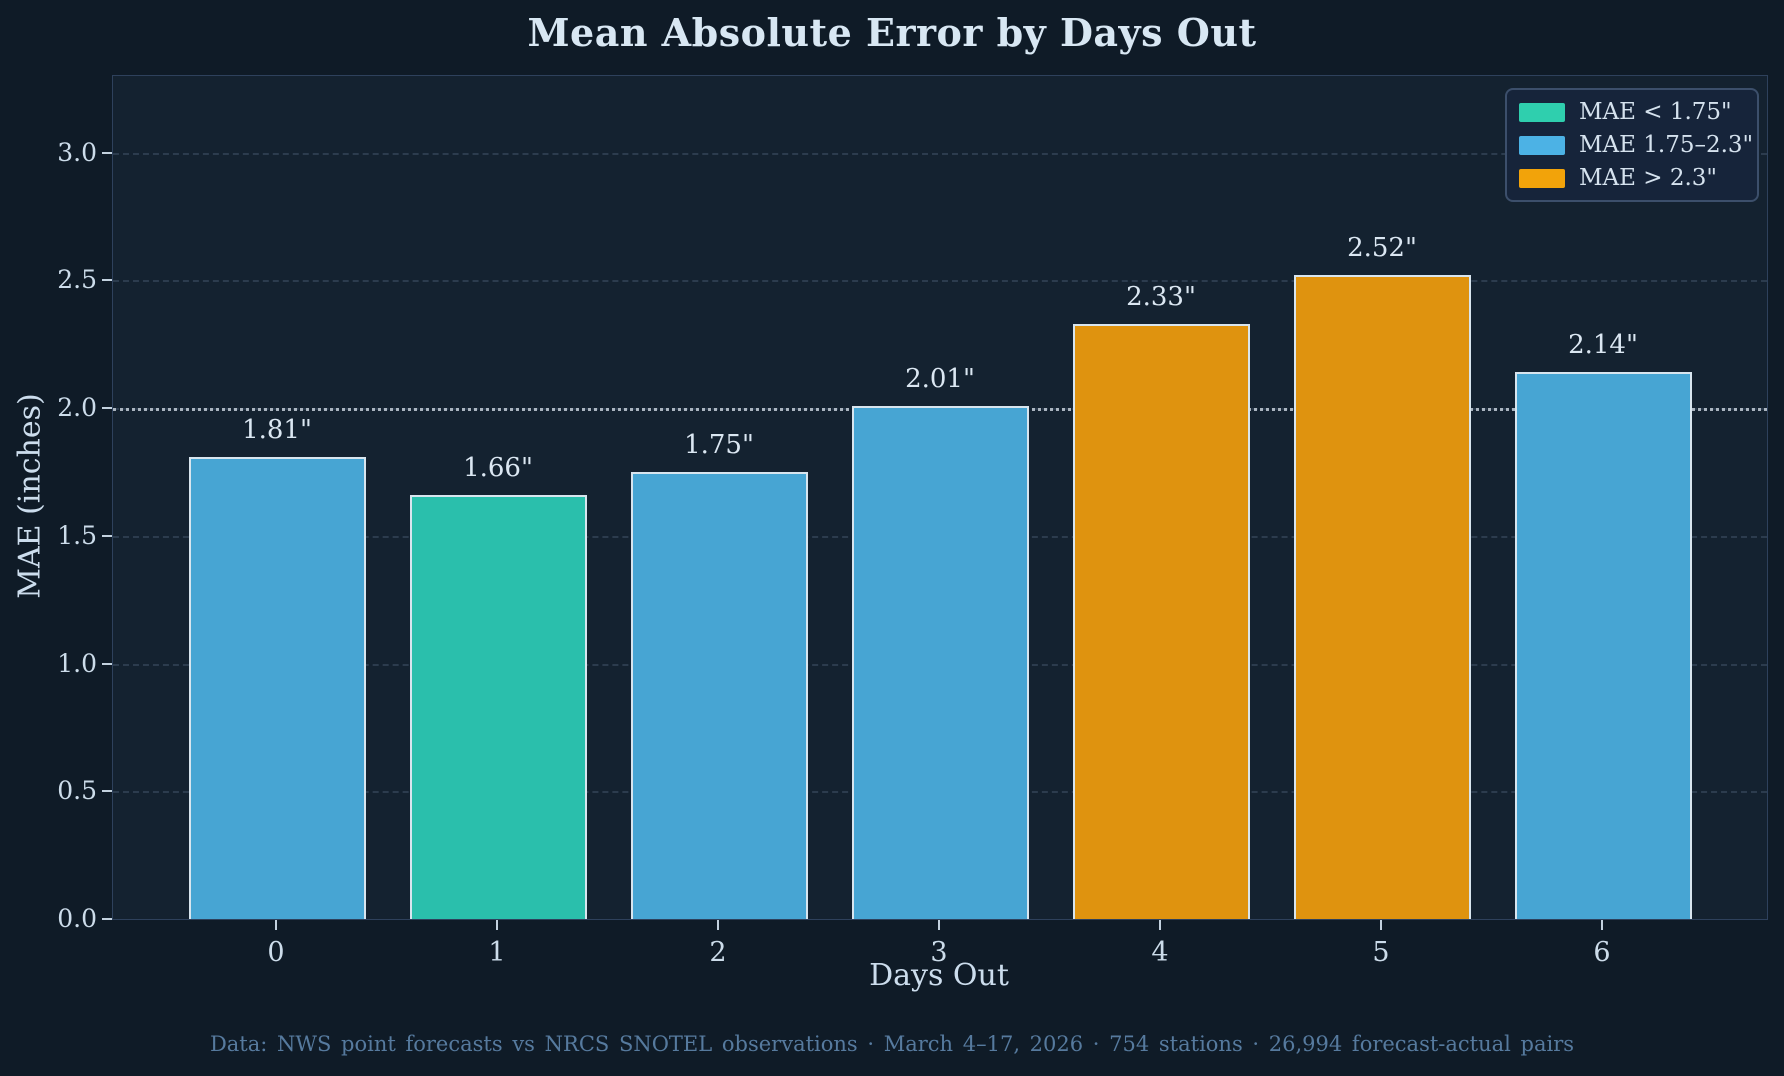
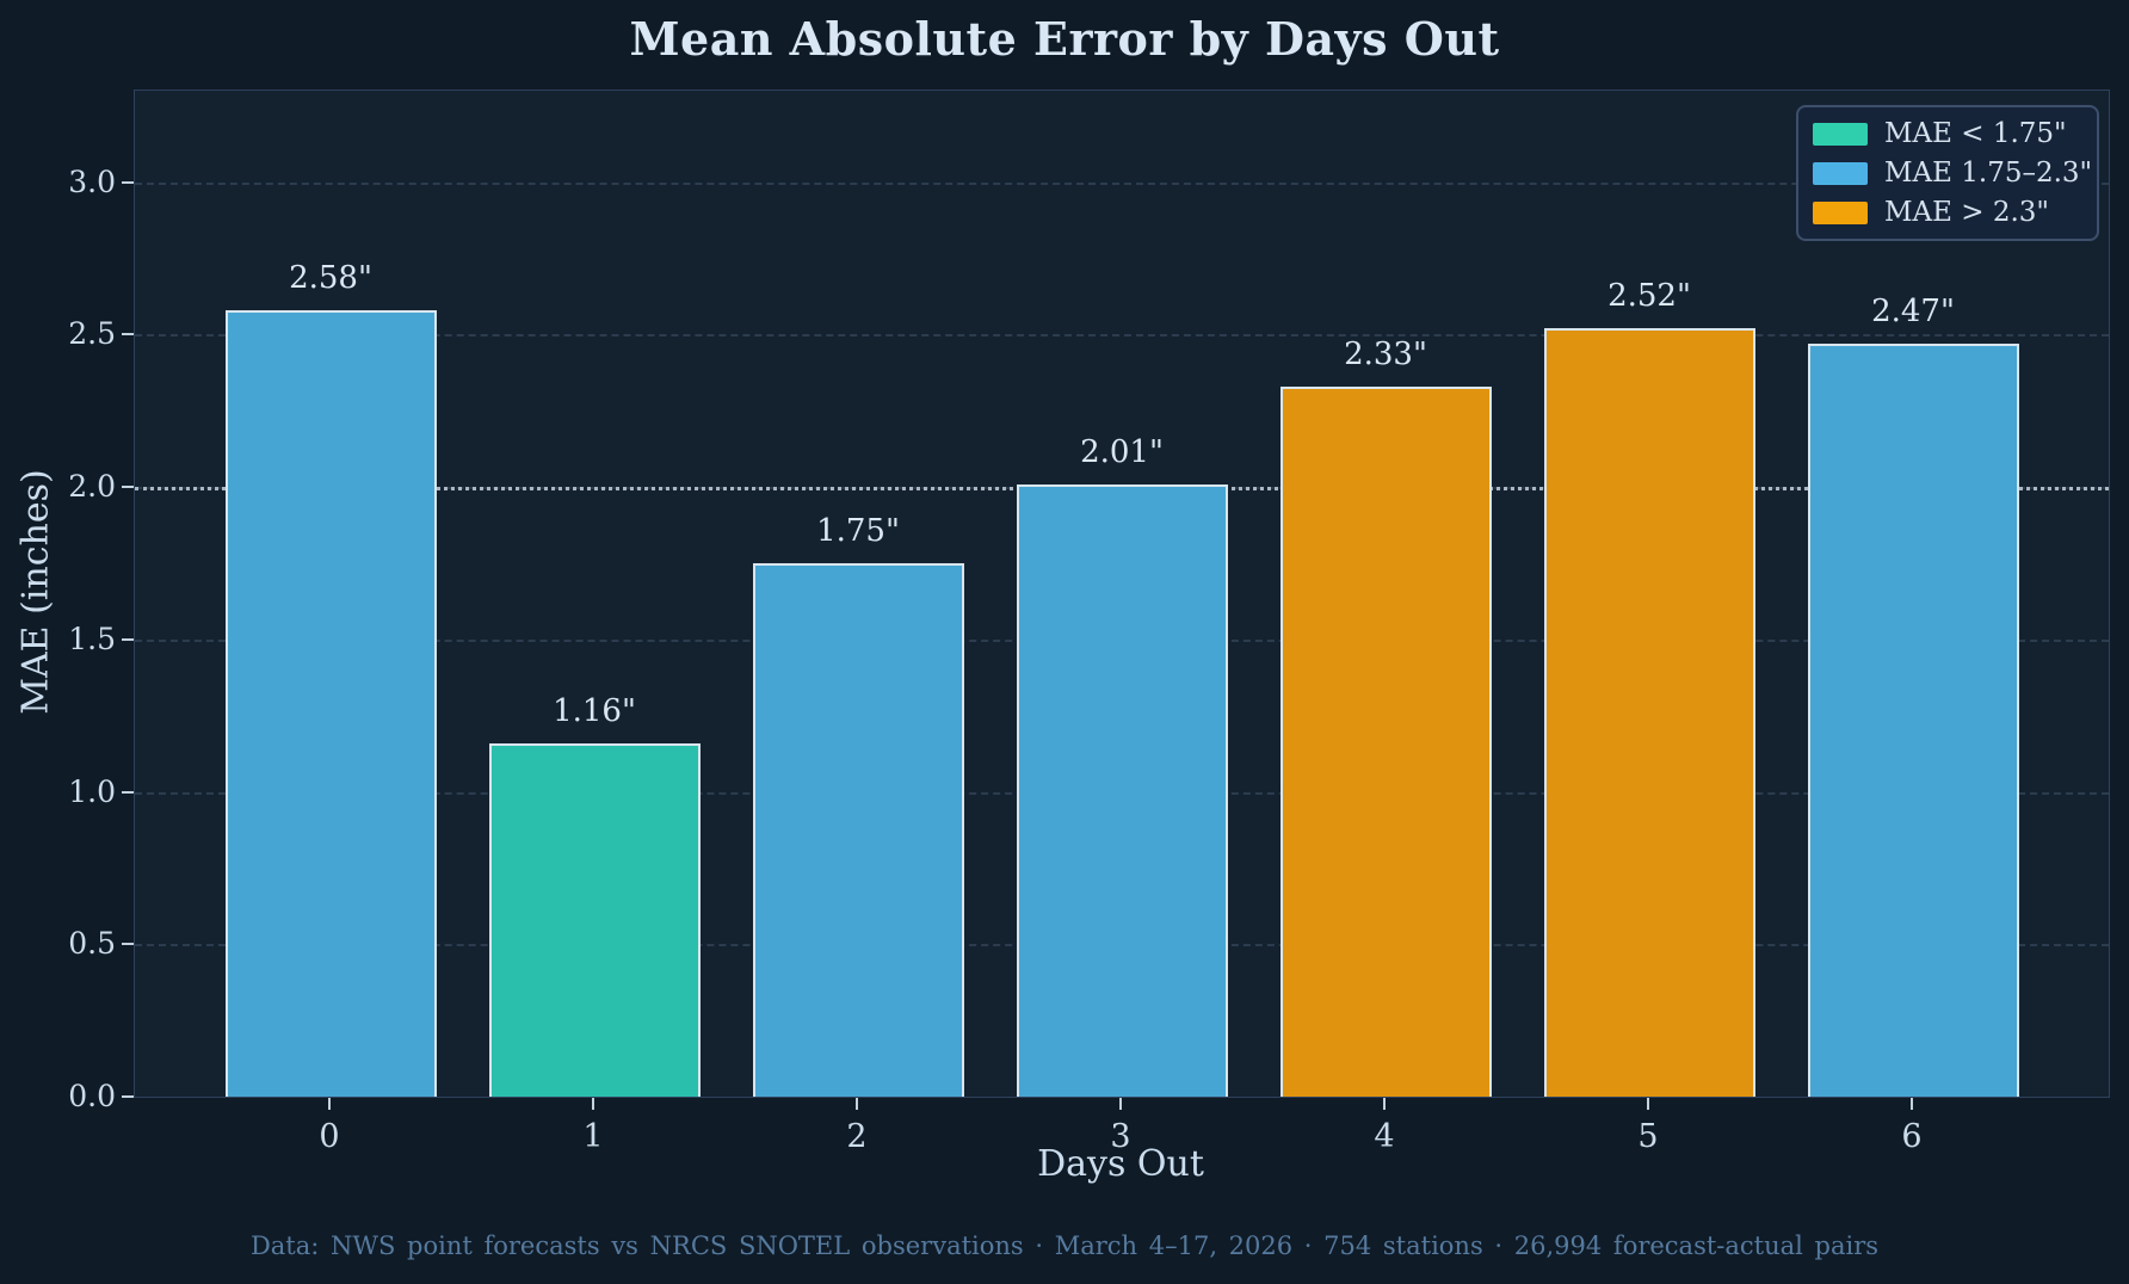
0: 1.81 -> 2.58
1: 1.66 -> 1.16
6: 2.14 -> 2.47
